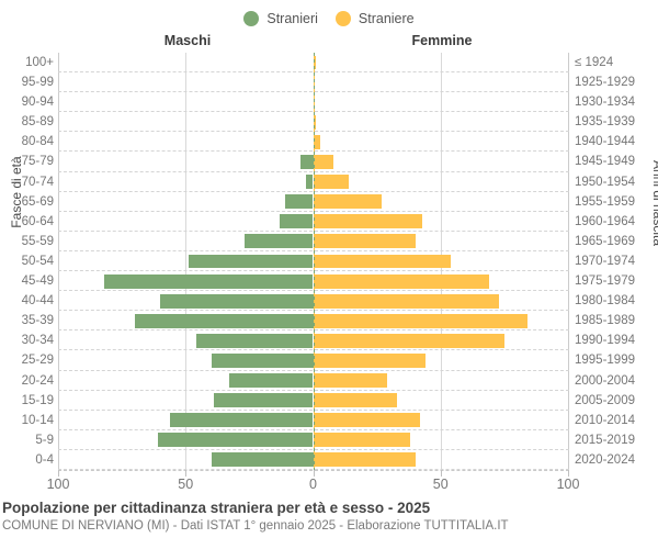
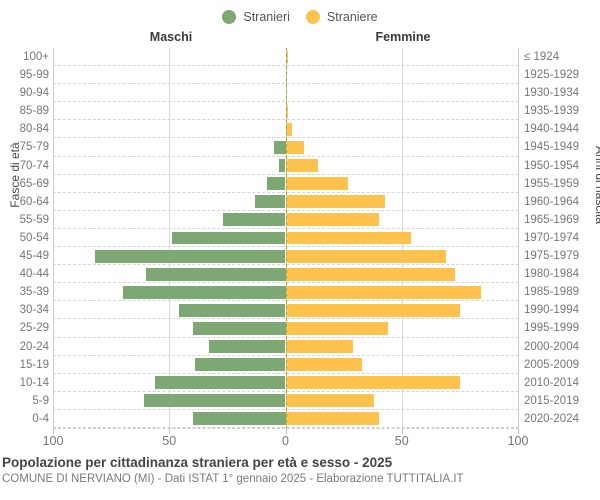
Stranieri/65-69: 11 -> 8
Straniere/10-14: 42 -> 75
